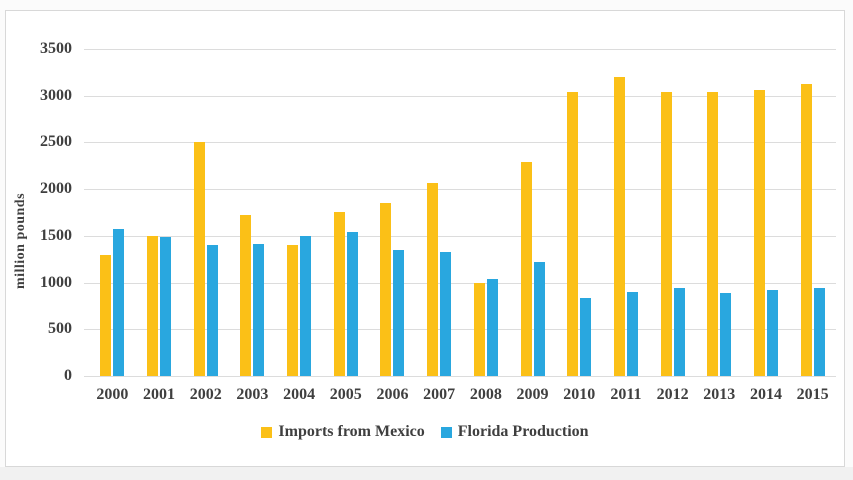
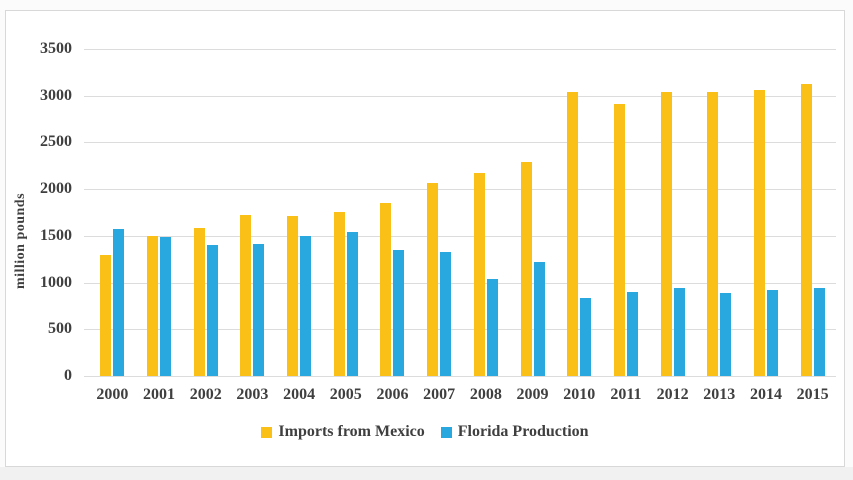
Imports from Mexico/2002: 2500 -> 1600
Imports from Mexico/2004: 1400 -> 1700
Imports from Mexico/2008: 1000 -> 2200
Imports from Mexico/2011: 3200 -> 2900
